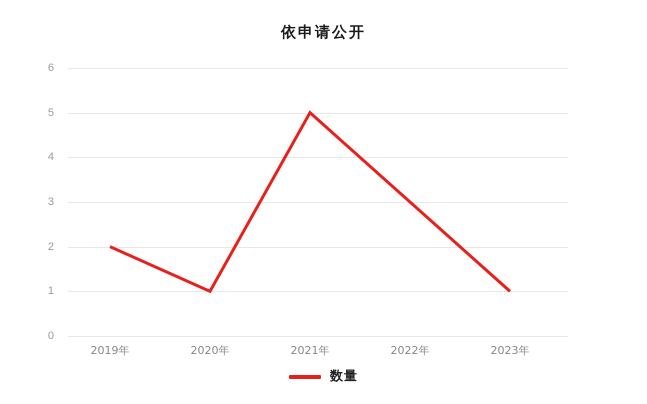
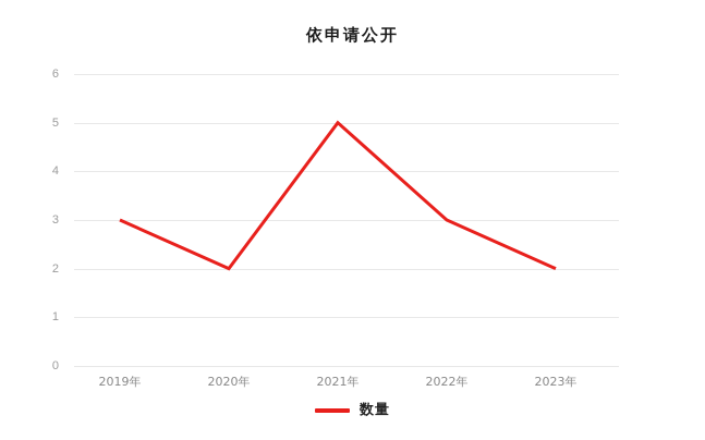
2019年: 2 -> 3
2020年: 1 -> 2
2023年: 1 -> 2
